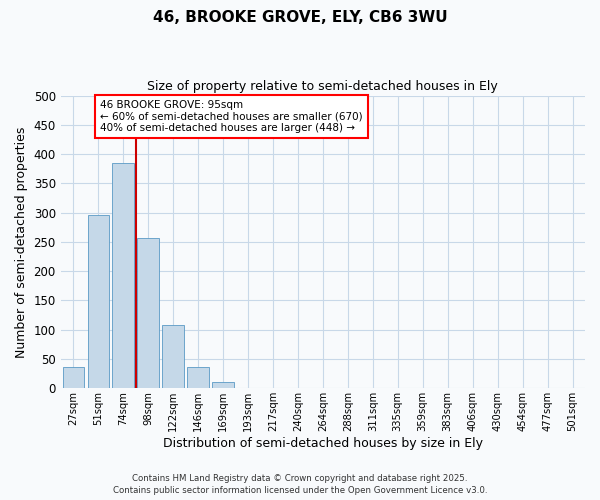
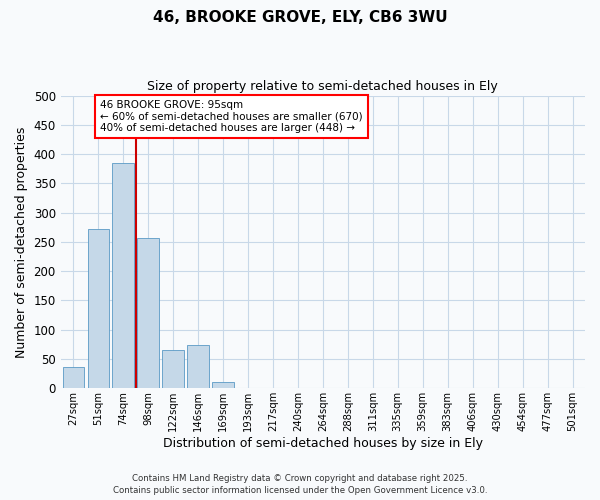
51sqm: 296 -> 272
122sqm: 108 -> 66
146sqm: 37 -> 74
